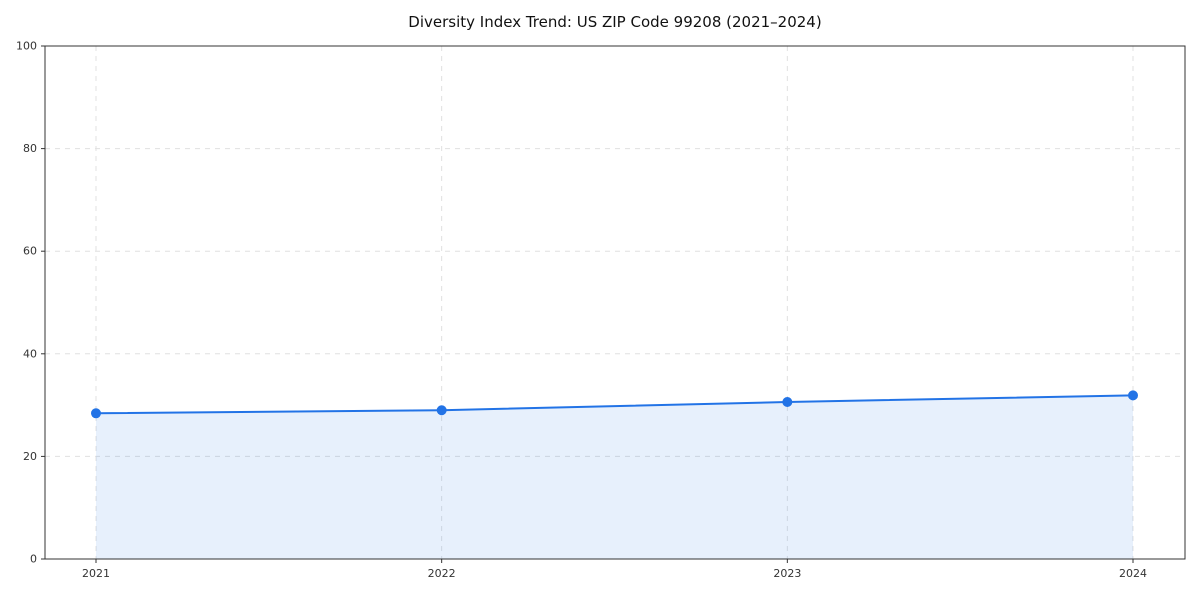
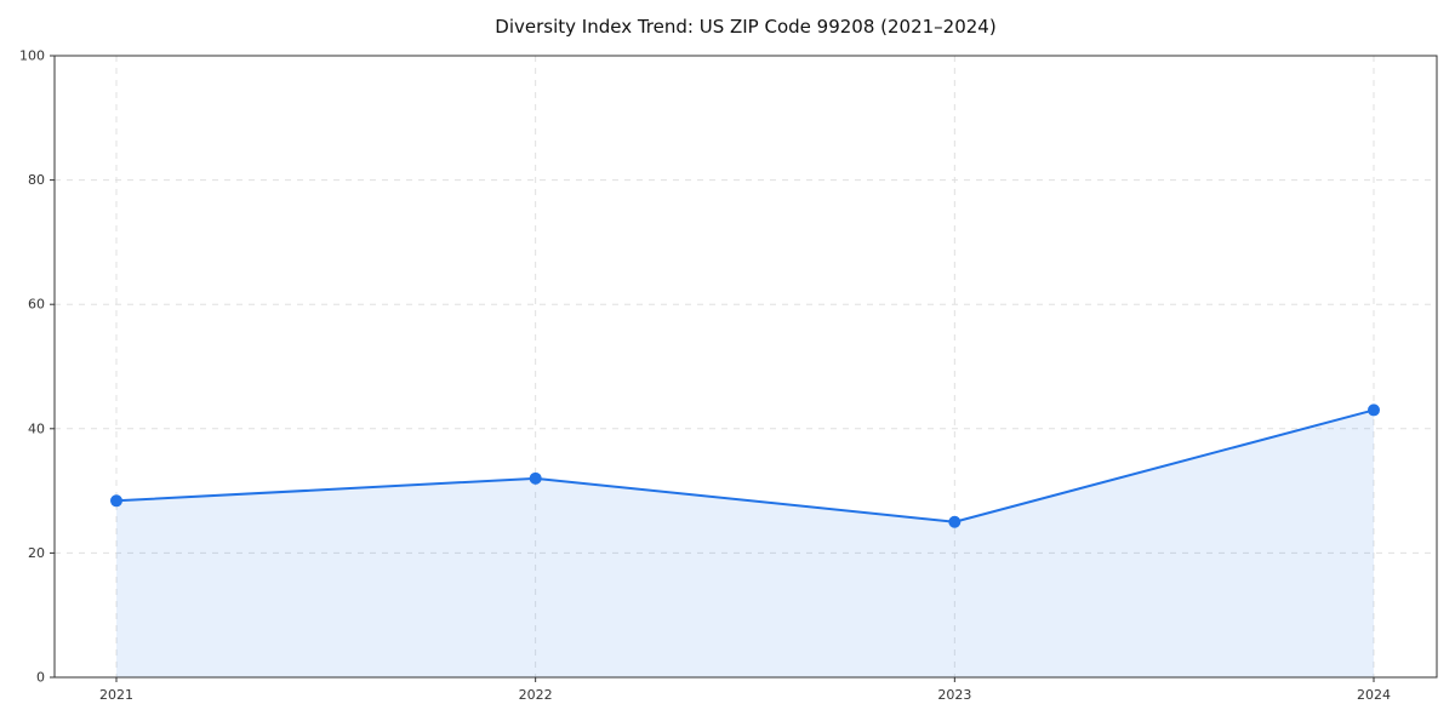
2022: 29 -> 32
2023: 31 -> 25
2024: 32 -> 43
